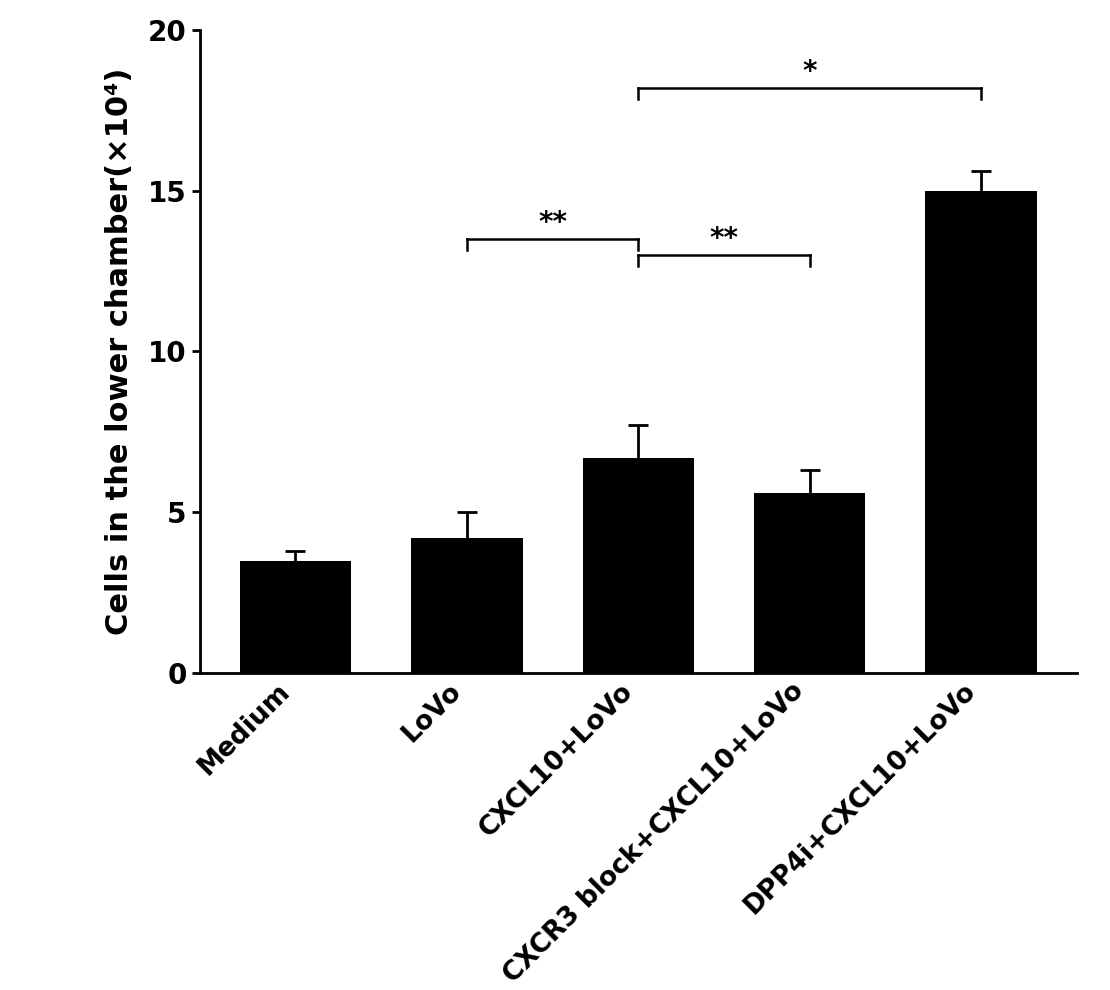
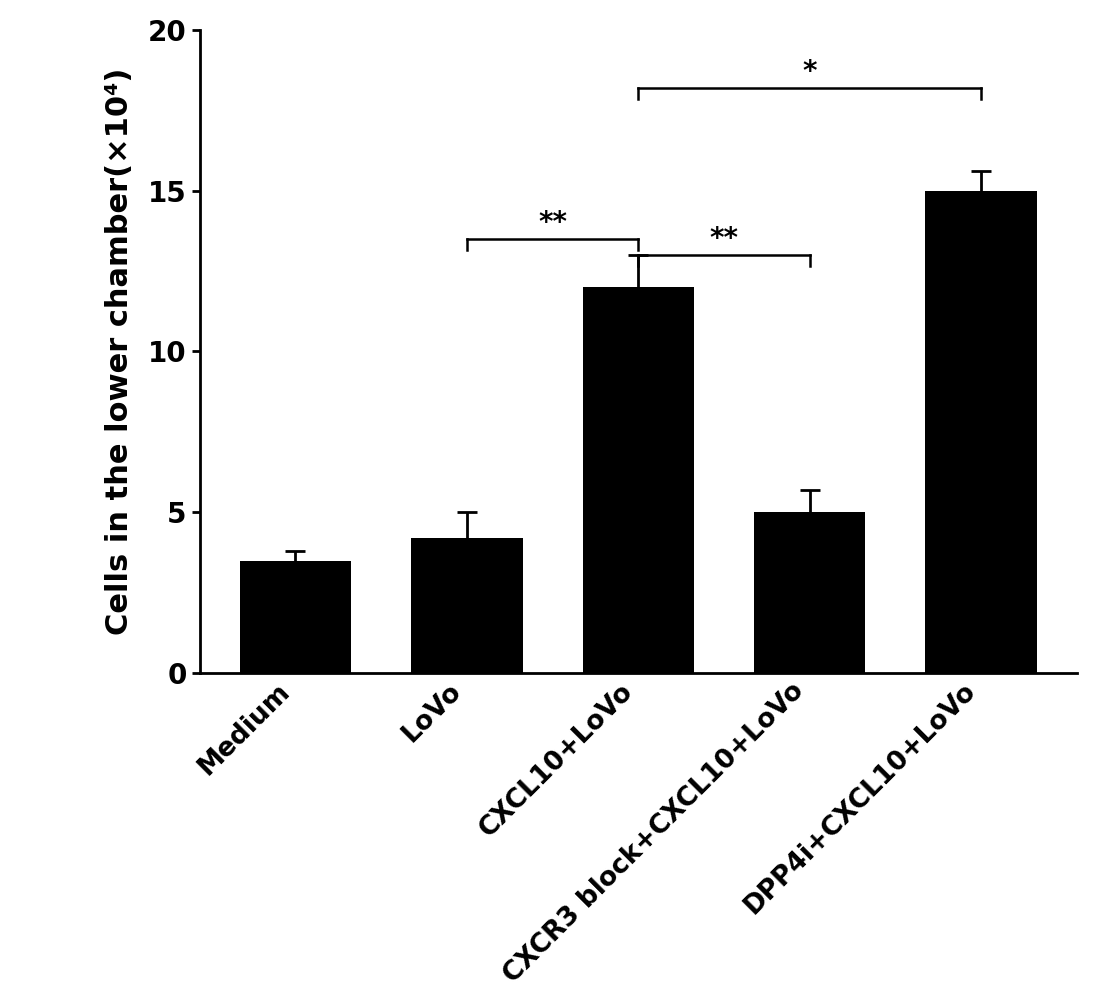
CXCL10+LoVo: 6.7 -> 12.0
CXCR3 block+CXCL10+LoVo: 5.6 -> 5.0
